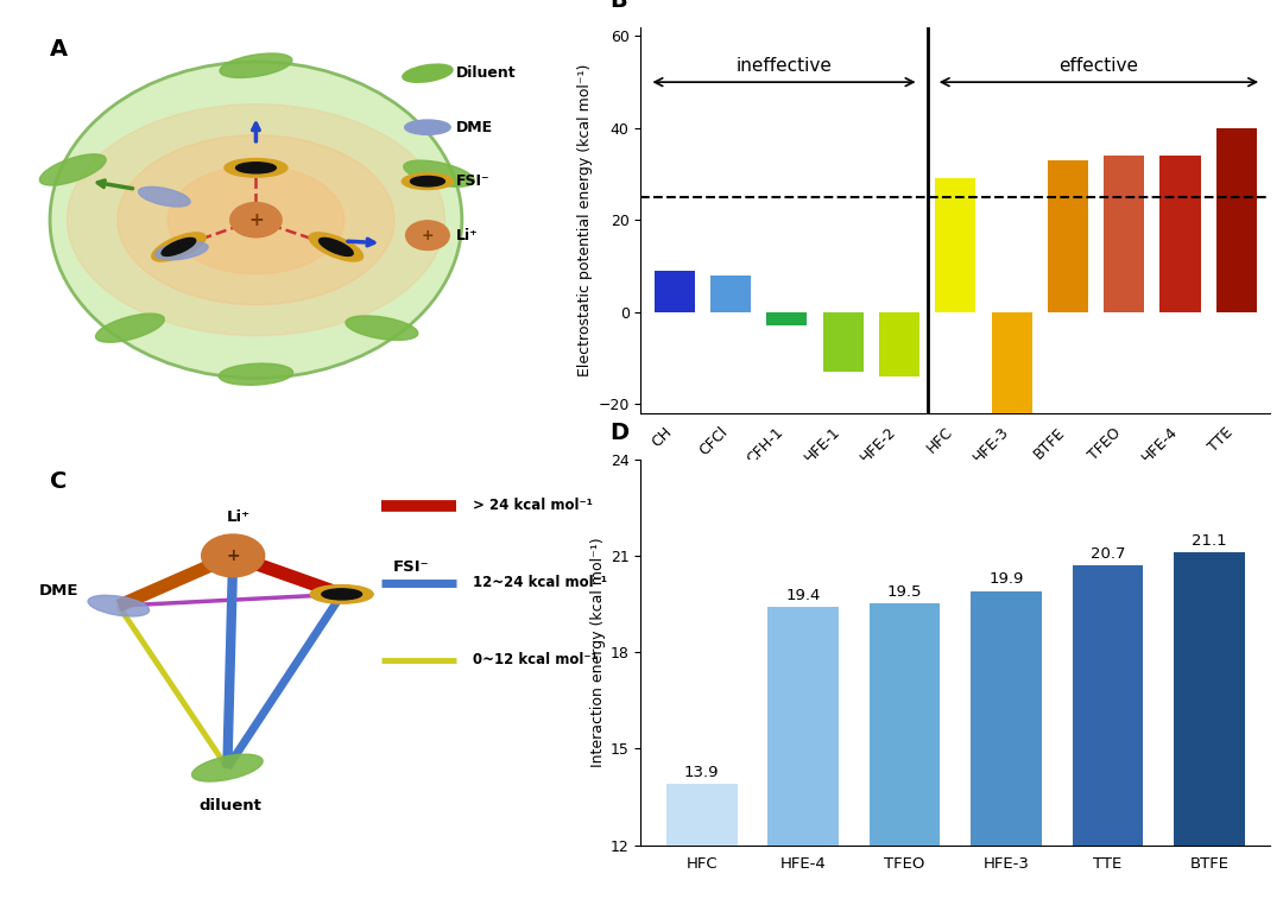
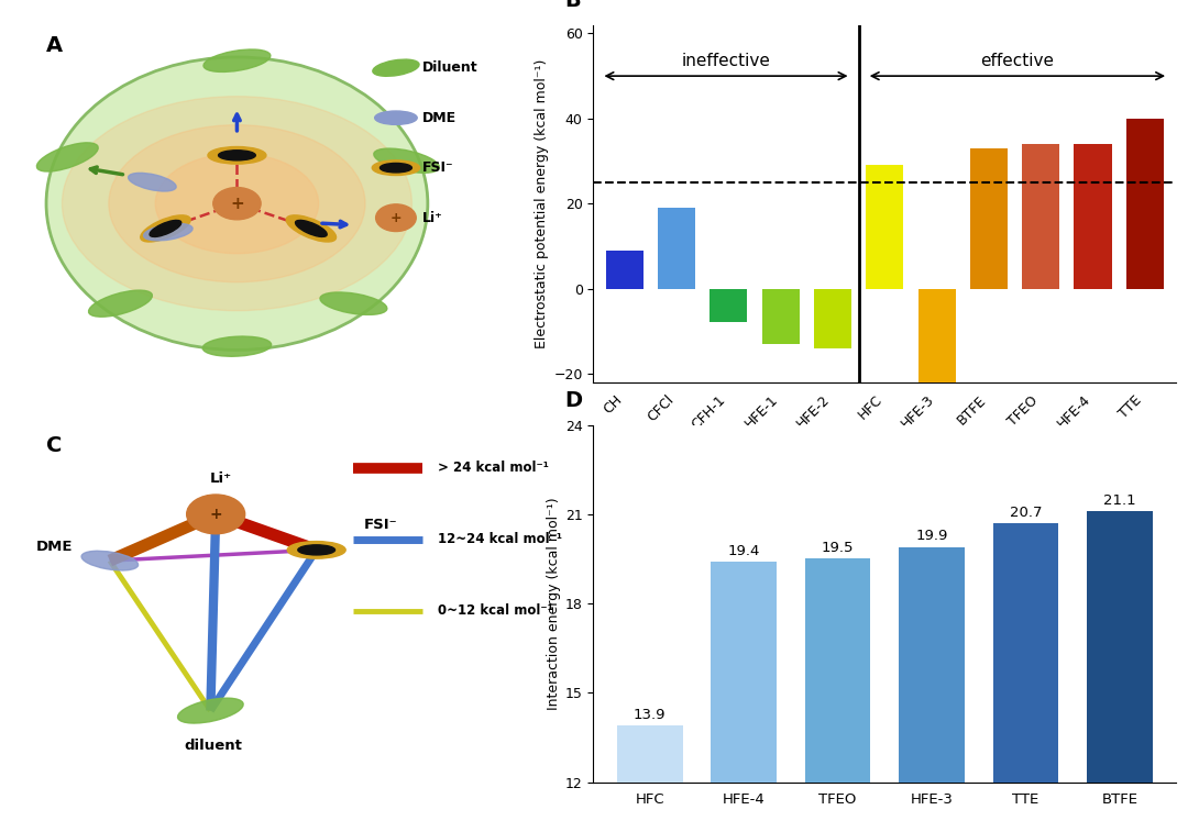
CFCl: 8 -> 19
CFH-1: -3 -> -8
